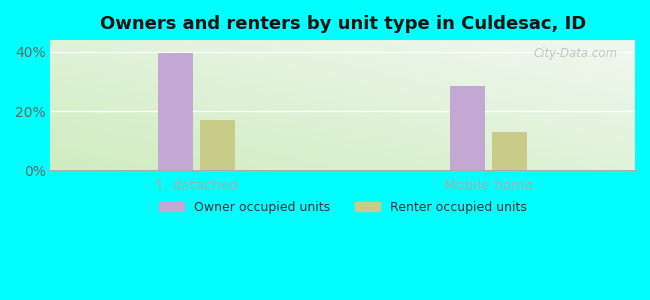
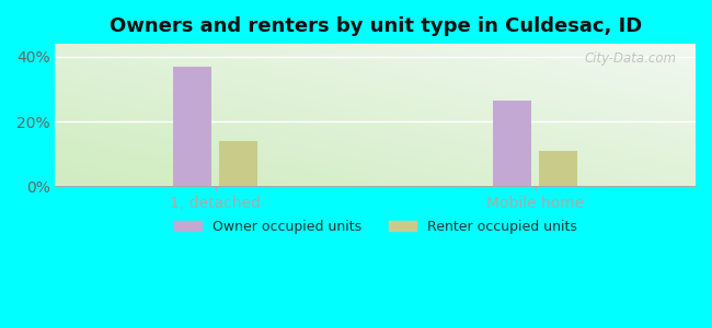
Owner occupied units/1, detached: 39.5% -> 37.0%
Renter occupied units/1, detached: 17% -> 14%
Owner occupied units/Mobile home: 28.5% -> 26.5%
Renter occupied units/Mobile home: 13% -> 11%
